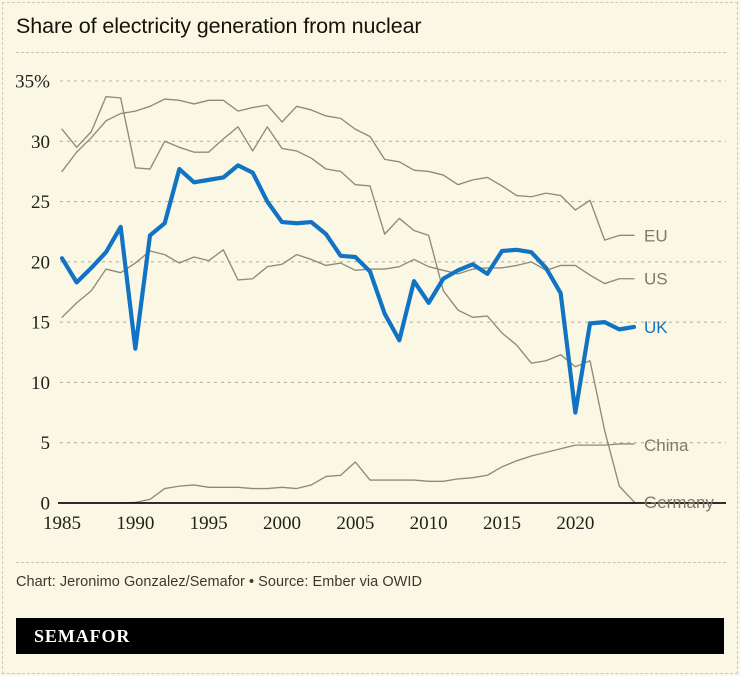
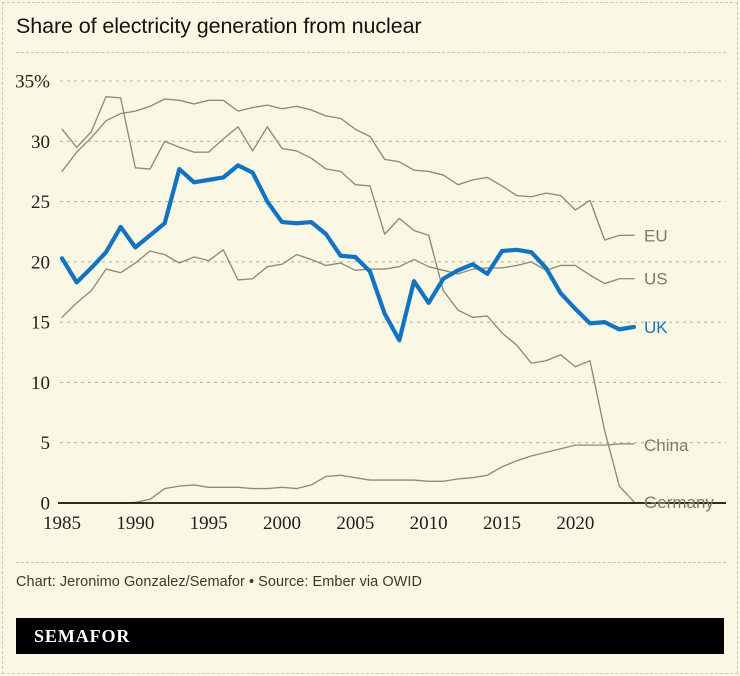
UK/1990: 12.8% -> 21.2%
EU/2000: 31.6% -> 32.7%
China/2005: 3.4% -> 2.1%
UK/2020: 7.5% -> 16.1%
